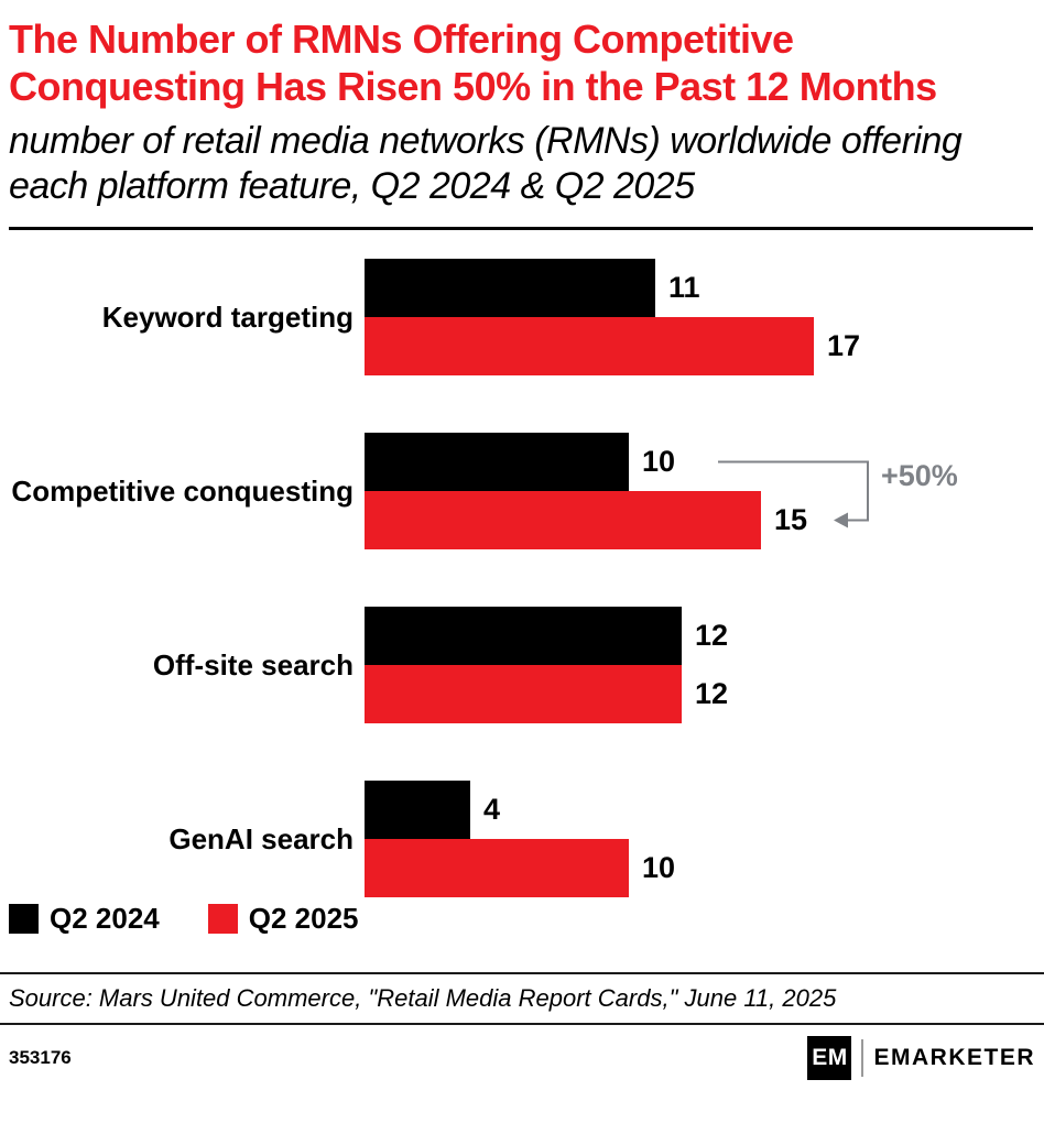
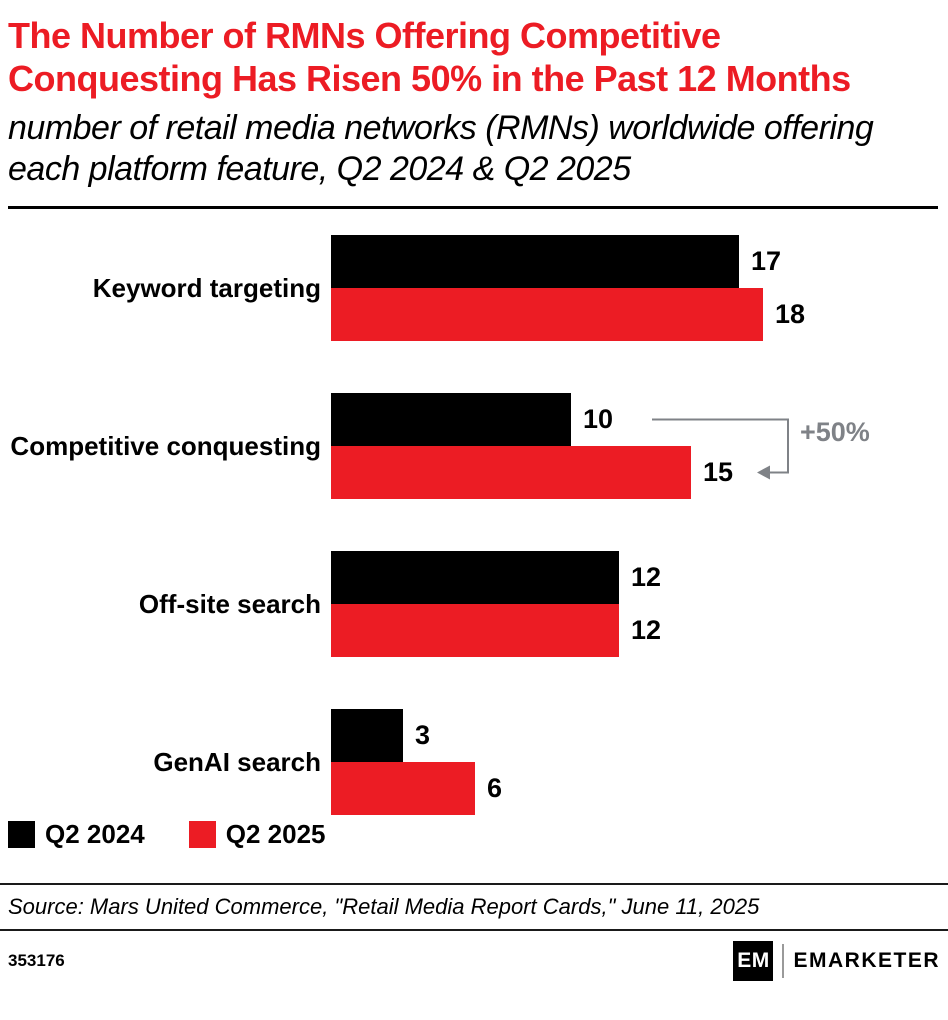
Q2 2024/Keyword targeting: 11 -> 17
Q2 2025/Keyword targeting: 17 -> 18
Q2 2024/GenAI search: 4 -> 3
Q2 2025/GenAI search: 10 -> 6
